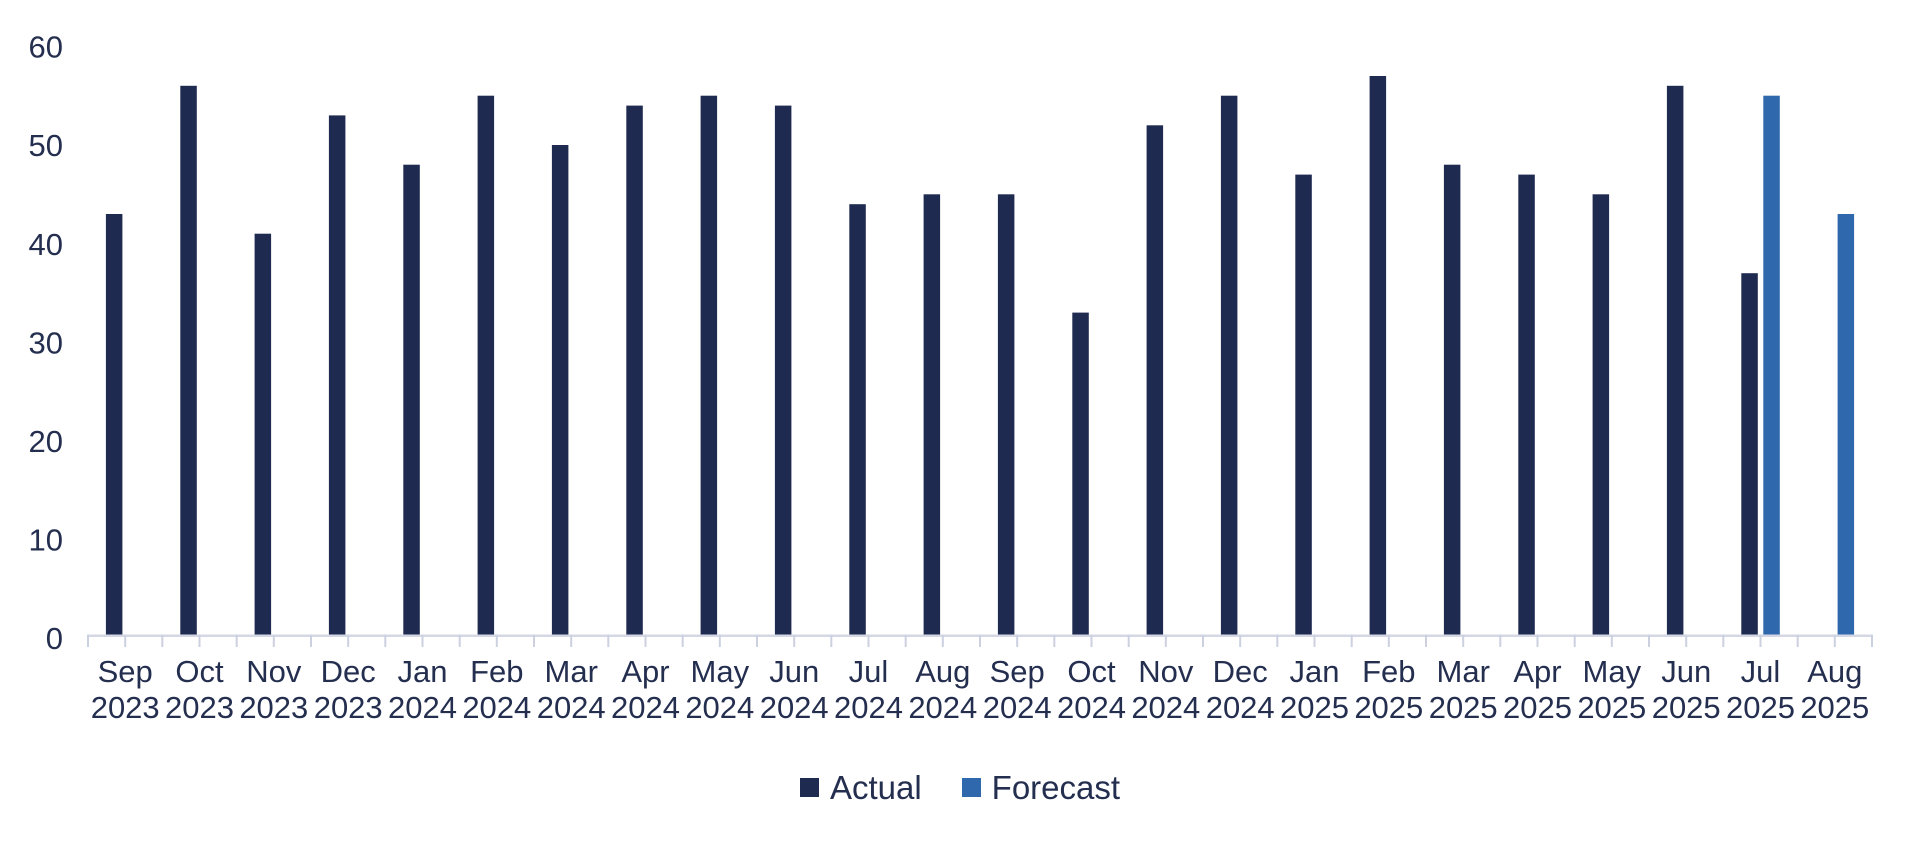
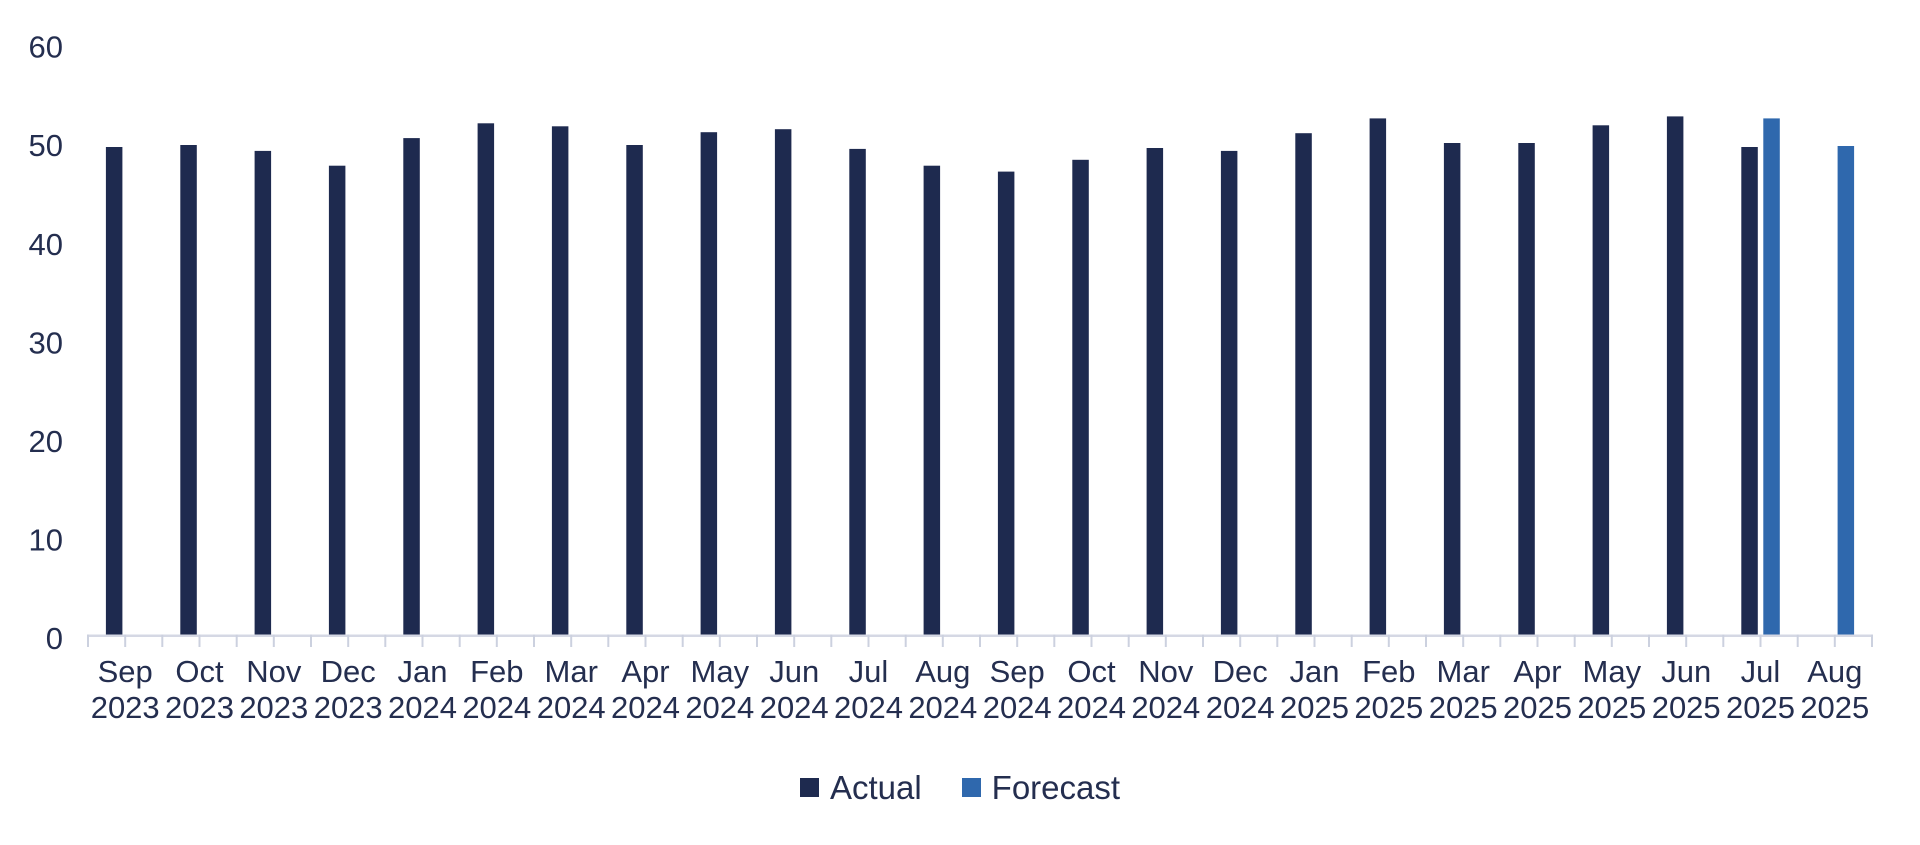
Actual/Sep 2023: 43 -> 50
Actual/Oct 2023: 56 -> 50
Actual/Nov 2023: 41 -> 49
Actual/Dec 2023: 53 -> 48
Actual/Jan 2024: 48 -> 51
Actual/Feb 2024: 55 -> 52
Actual/Mar 2024: 50 -> 52
Actual/Apr 2024: 54 -> 50
Actual/May 2024: 55 -> 51
Actual/Jun 2024: 54 -> 52
Actual/Jul 2024: 44 -> 50
Actual/Aug 2024: 45 -> 48
Actual/Sep 2024: 45 -> 47
Actual/Oct 2024: 33 -> 48
Actual/Nov 2024: 52 -> 50
Actual/Dec 2024: 55 -> 49
Actual/Jan 2025: 47 -> 51
Actual/Feb 2025: 57 -> 53
Actual/Mar 2025: 48 -> 50
Actual/Apr 2025: 47 -> 50
Actual/May 2025: 45 -> 52
Actual/Jun 2025: 56 -> 53
Actual/Jul 2025: 37 -> 50
Forecast/Jul 2025: 55 -> 53
Forecast/Aug 2025: 43 -> 50
